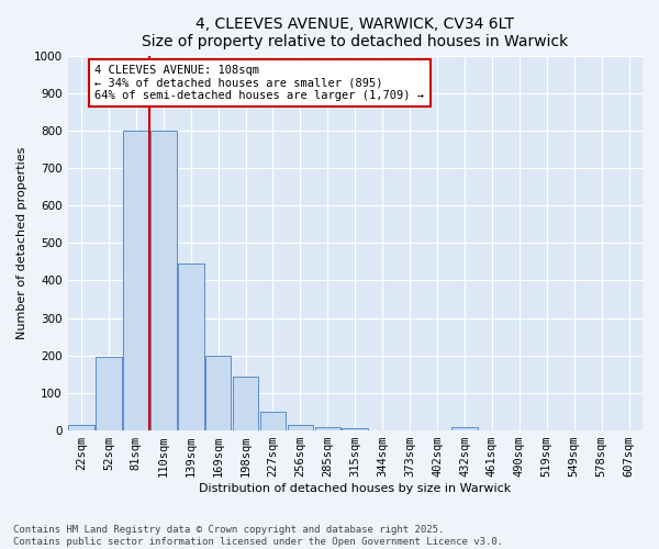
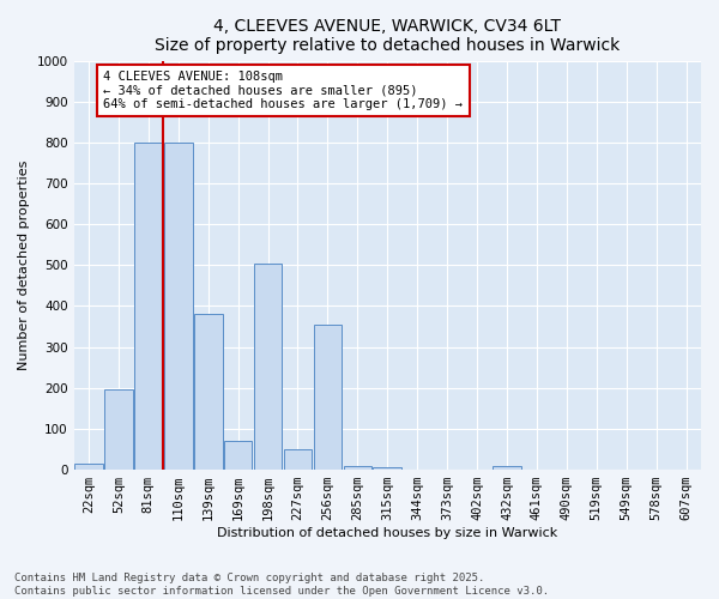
139sqm: 445 -> 380
169sqm: 200 -> 70
198sqm: 145 -> 505
256sqm: 15 -> 355
